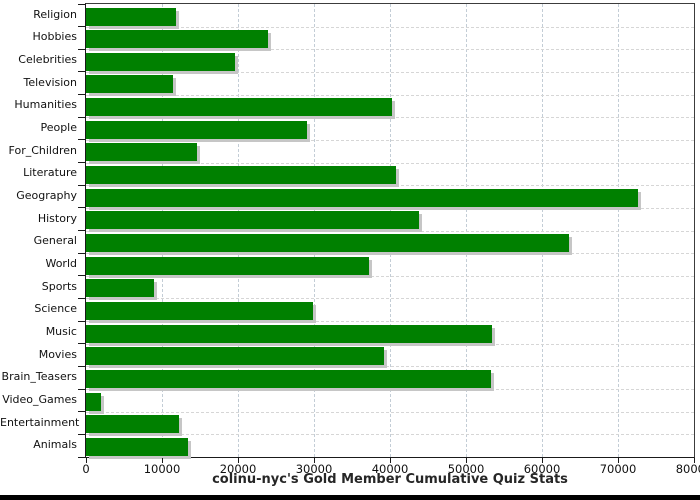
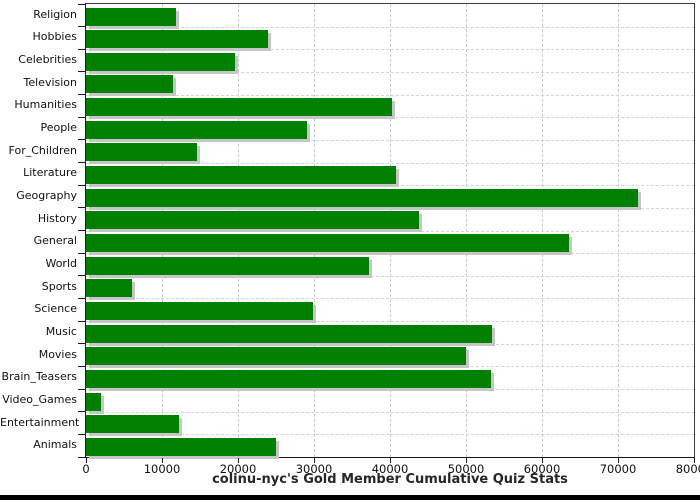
Sports: 9000 -> 6000
Movies: 39000 -> 50000
Animals: 13000 -> 25000
